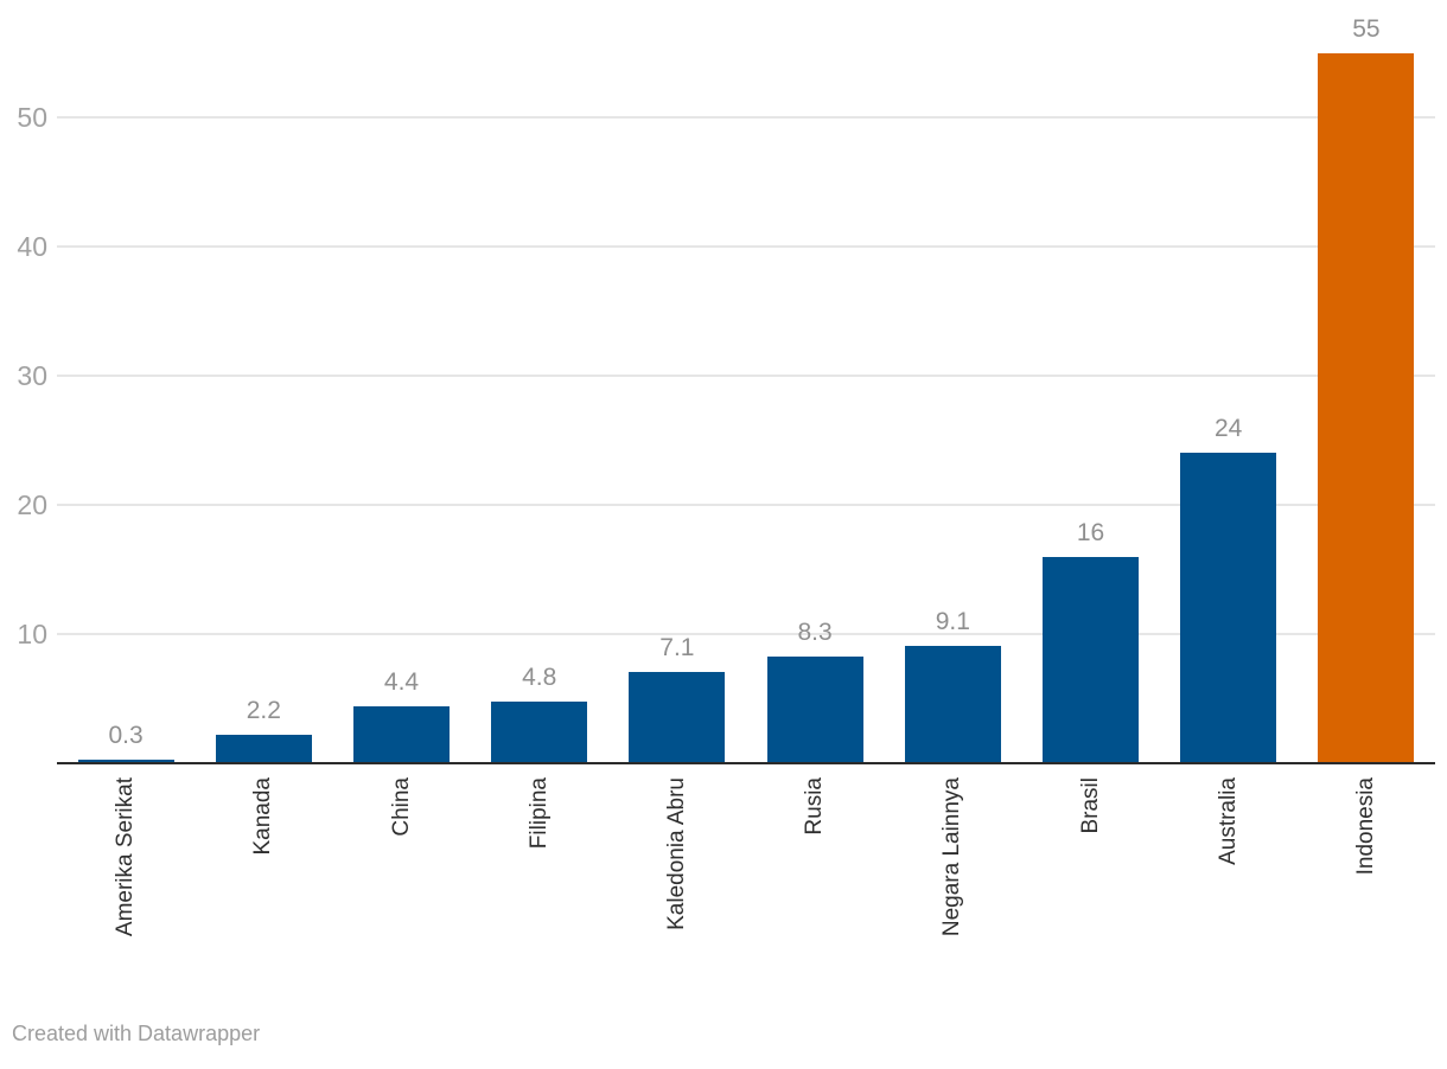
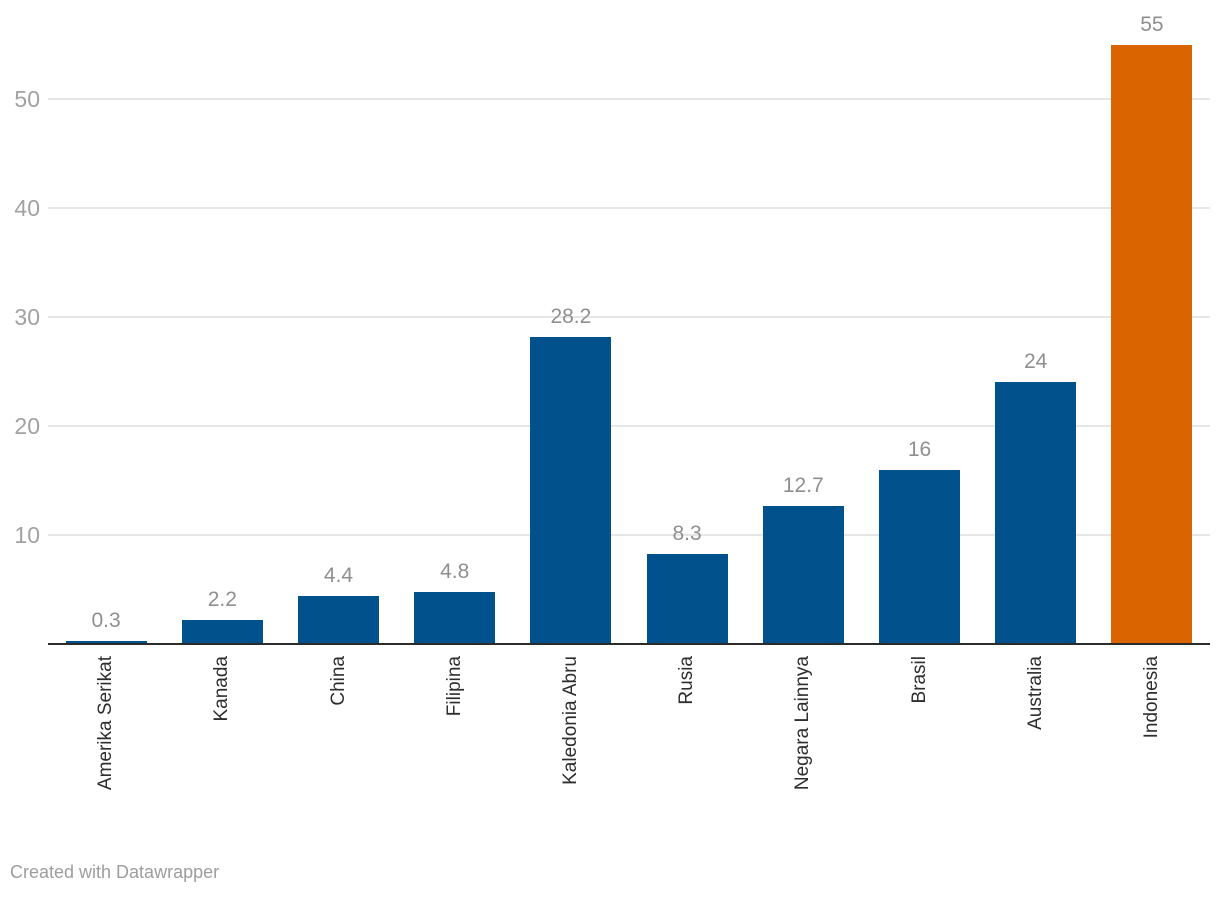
Kaledonia Abru: 7.1 -> 28.2
Negara Lainnya: 9.1 -> 12.7
